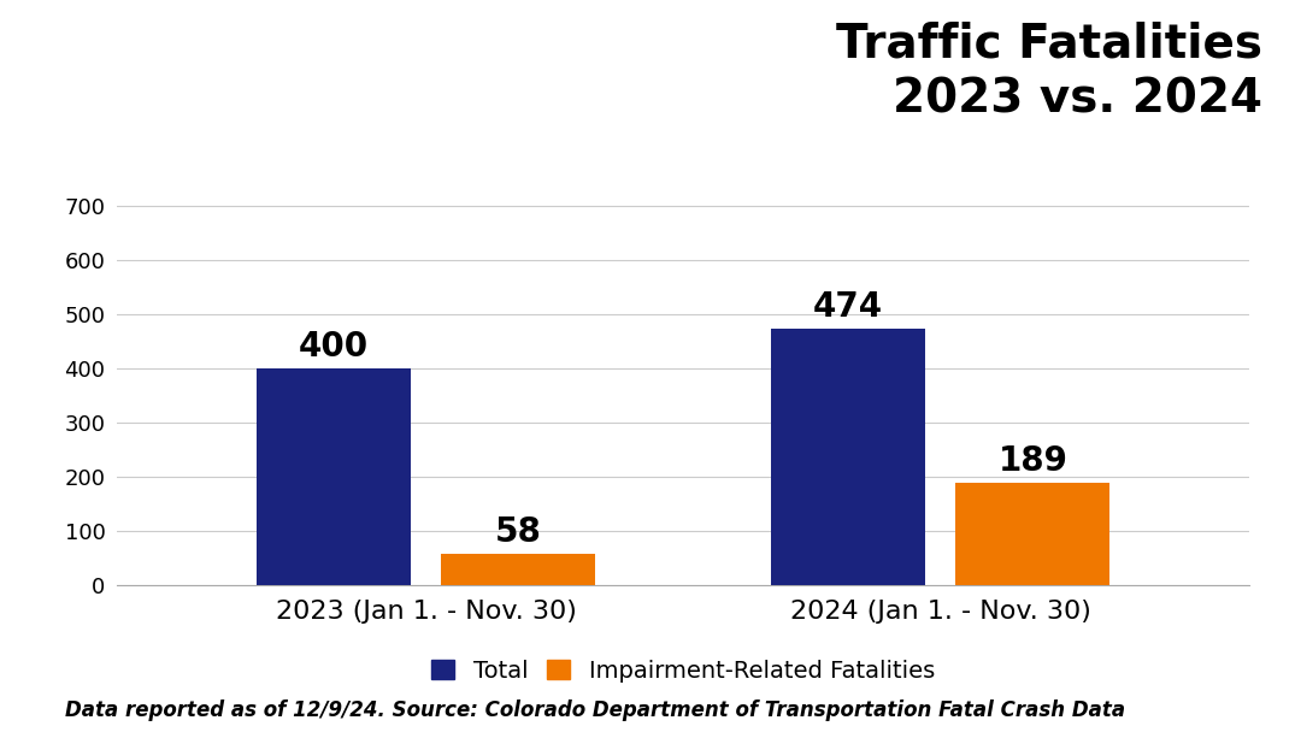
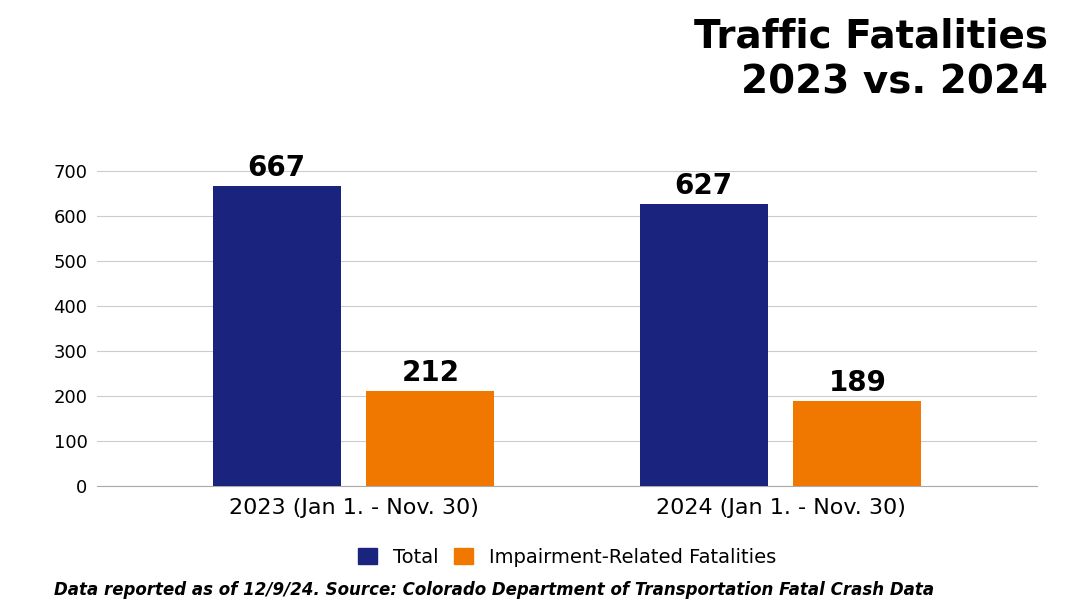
Total/2023 (Jan 1. - Nov. 30): 400 -> 667
Impairment-Related Fatalities/2023 (Jan 1. - Nov. 30): 58 -> 212
Total/2024 (Jan 1. - Nov. 30): 474 -> 627
